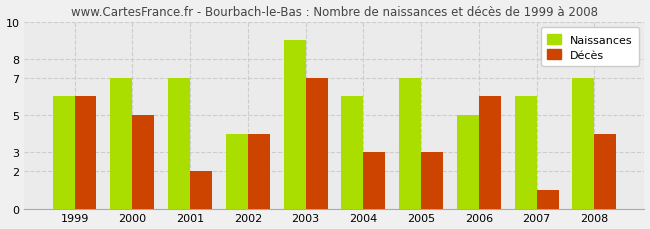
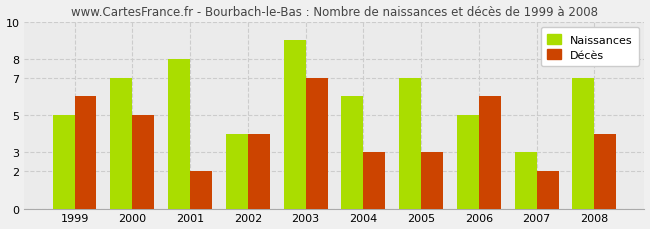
Naissances/1999: 6 -> 5
Naissances/2001: 7 -> 8
Naissances/2007: 6 -> 3
Décès/2007: 1 -> 2
